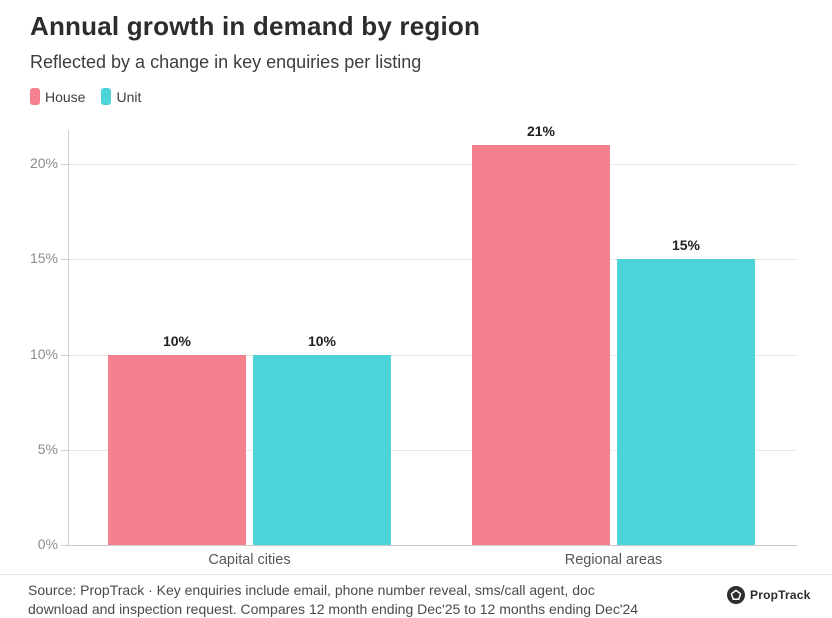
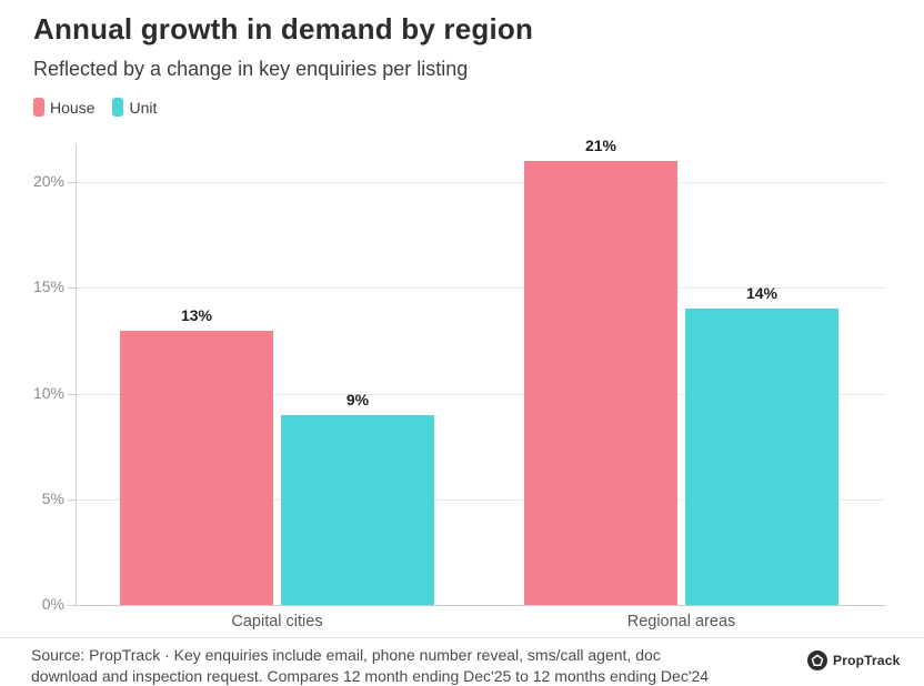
House/Capital cities: 10% -> 13%
Unit/Capital cities: 10% -> 9%
Unit/Regional areas: 15% -> 14%
